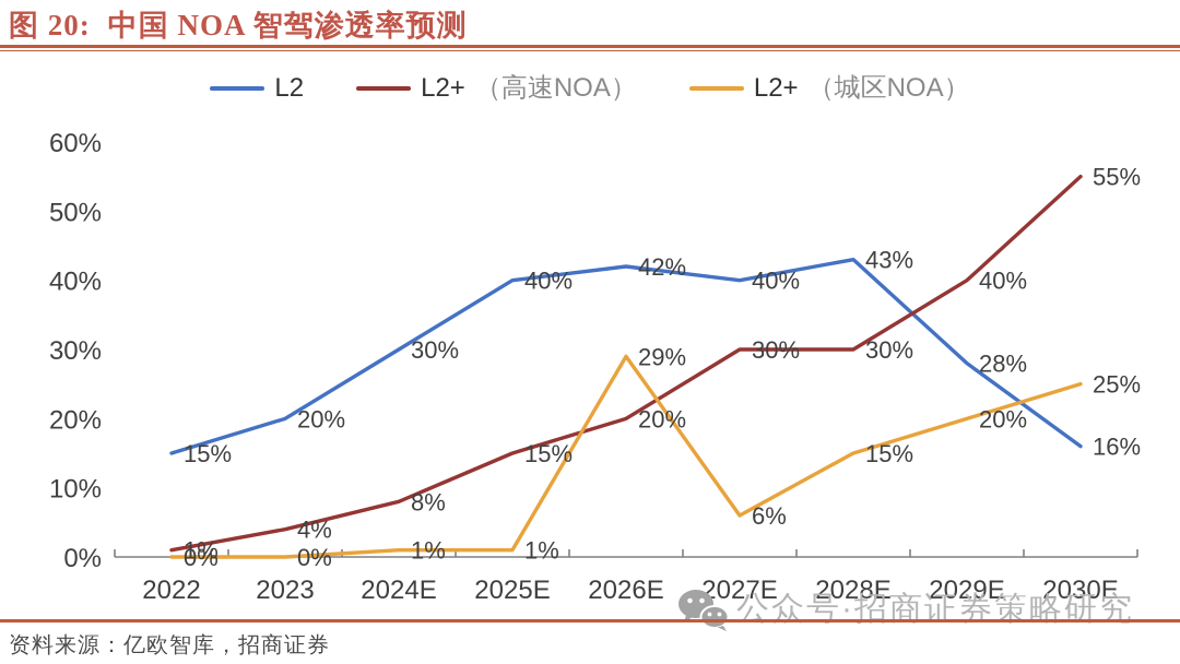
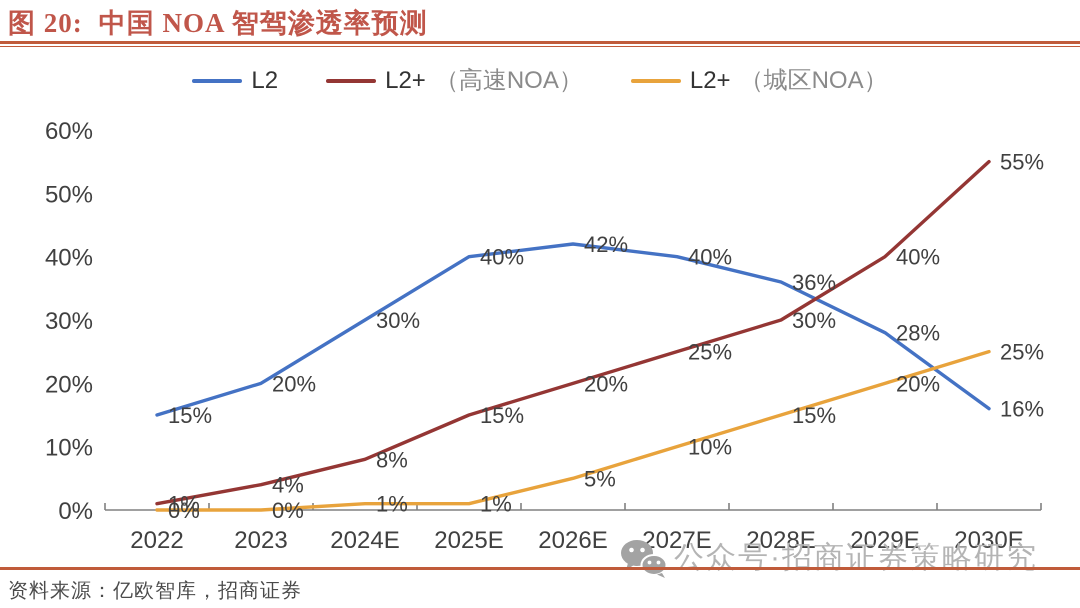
L2+（城区NOA）/2026E: 29% -> 5%
L2+（高速NOA）/2027E: 30% -> 25%
L2+（城区NOA）/2027E: 6% -> 10%
L2/2028E: 43% -> 36%
